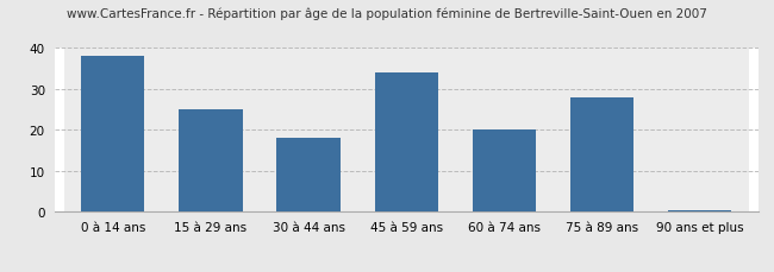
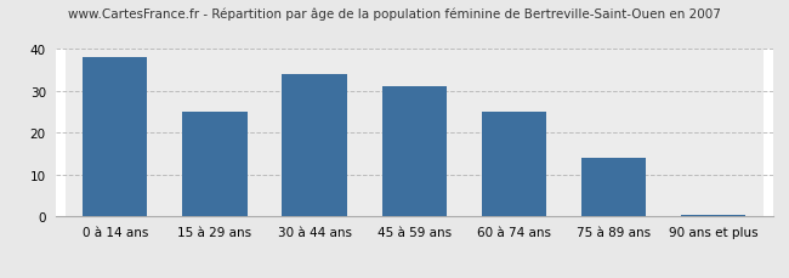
30 à 44 ans: 18.0 -> 34.0
45 à 59 ans: 34.0 -> 31.0
60 à 74 ans: 20.0 -> 25.0
75 à 89 ans: 28.0 -> 14.0
